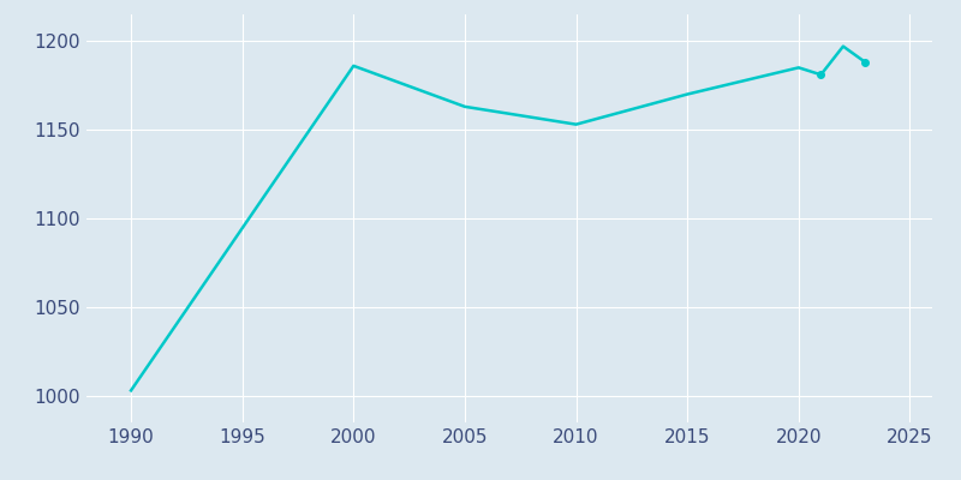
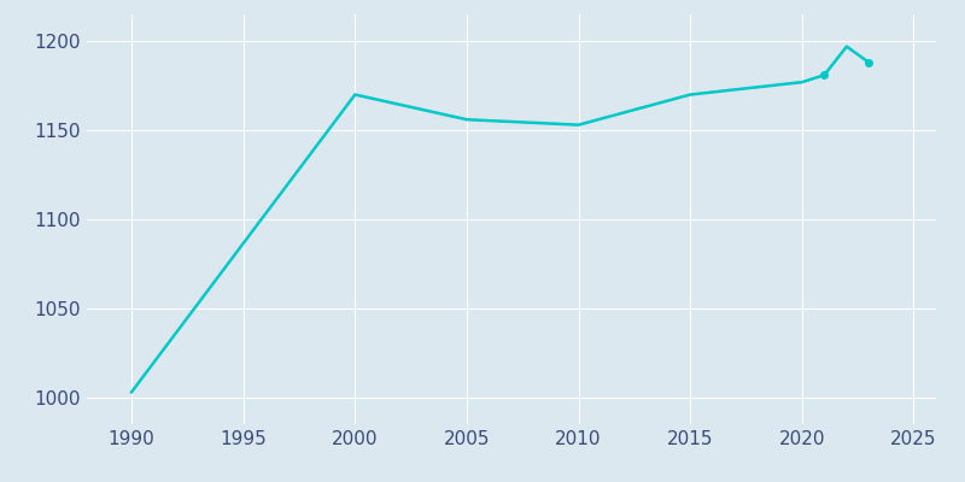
2000: 1186 -> 1170
2005: 1163 -> 1156
2020: 1185 -> 1177
